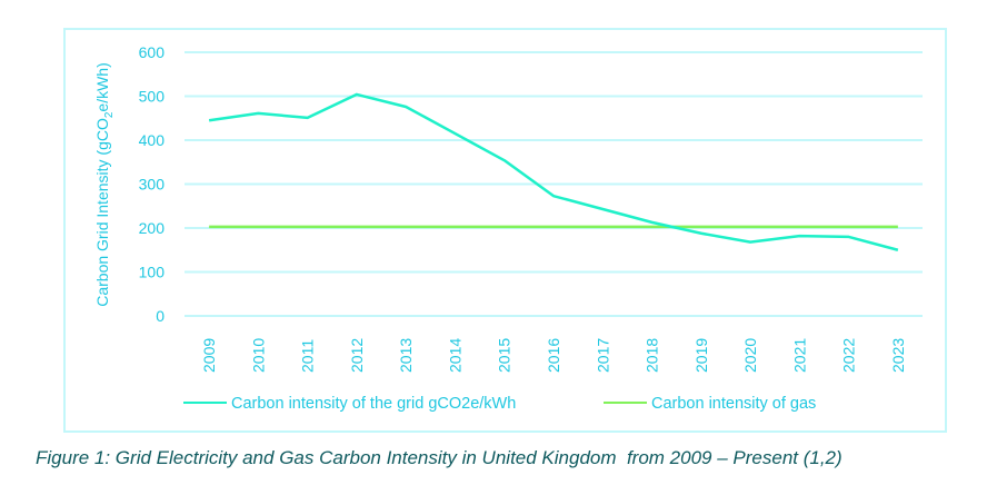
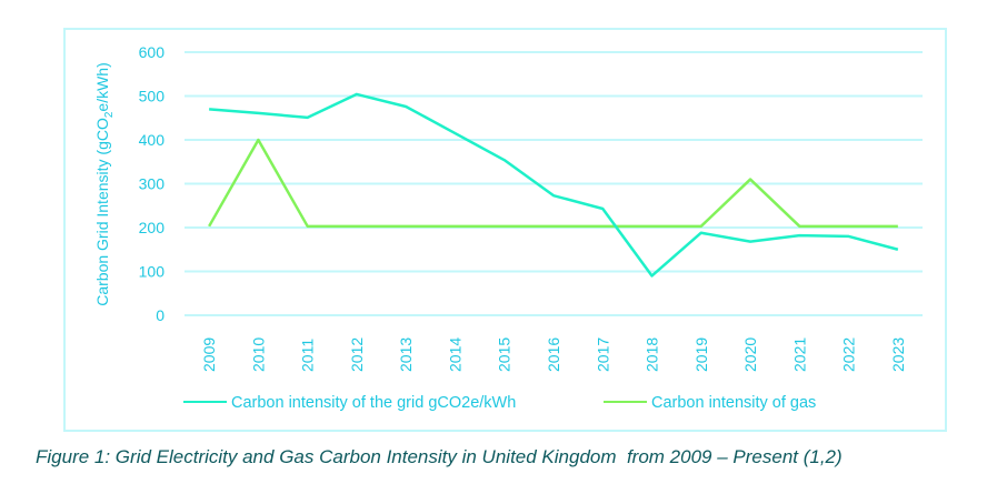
Carbon intensity of the grid gCO2e/kWh/2009: 440 -> 470
Carbon intensity of gas/2010: 200 -> 400
Carbon intensity of the grid gCO2e/kWh/2018: 210 -> 90
Carbon intensity of gas/2020: 200 -> 310
